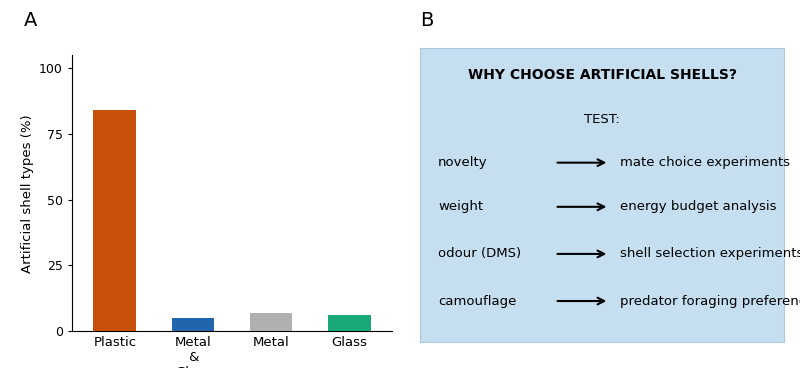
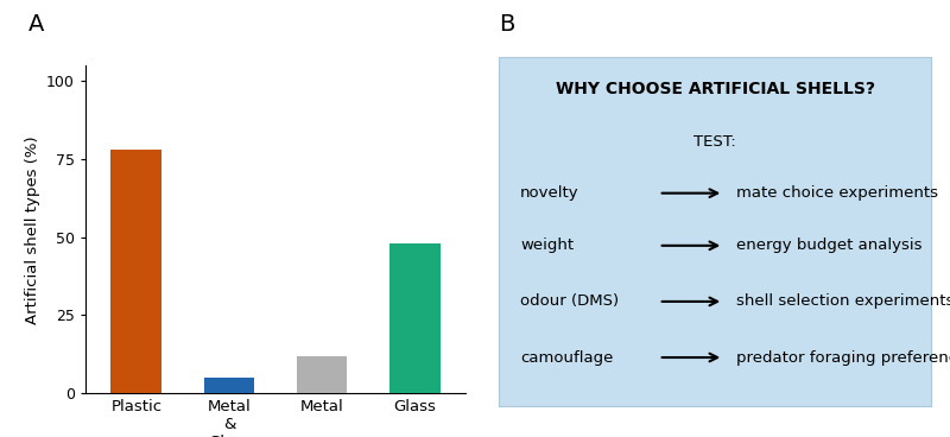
Plastic: 84 -> 78
Metal: 7 -> 12
Glass: 6 -> 48
